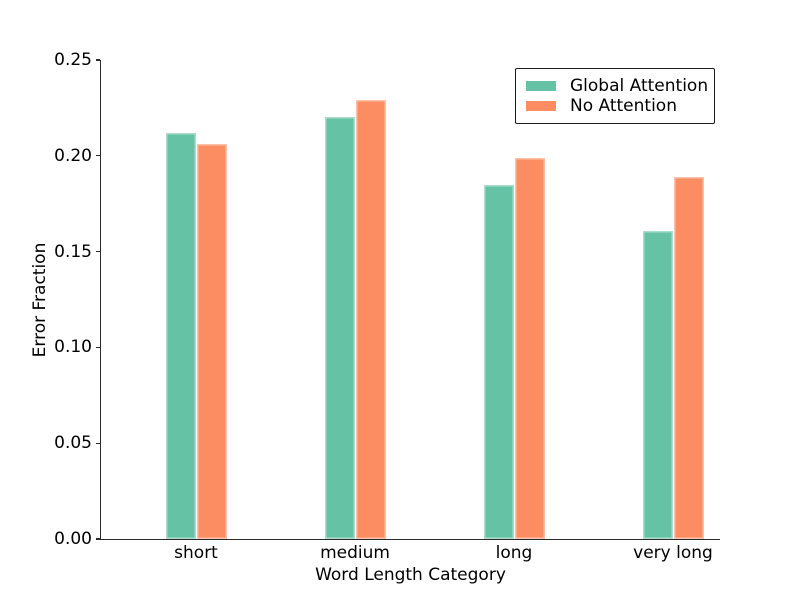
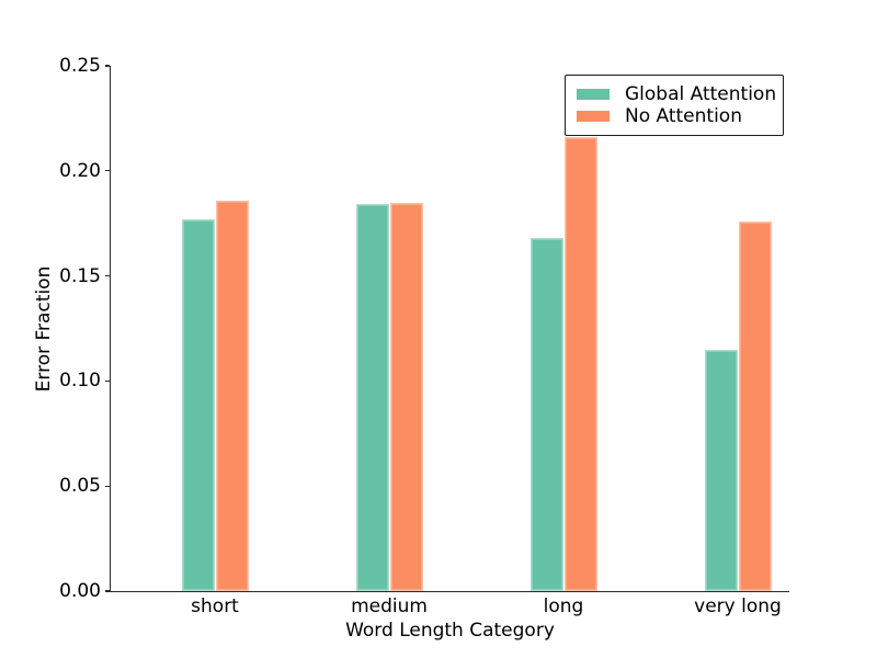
Global Attention/short: 0.212 -> 0.177
No Attention/short: 0.206 -> 0.186
Global Attention/medium: 0.220 -> 0.184
No Attention/medium: 0.229 -> 0.185
Global Attention/long: 0.185 -> 0.168
No Attention/long: 0.199 -> 0.216
Global Attention/very long: 0.161 -> 0.115
No Attention/very long: 0.189 -> 0.176
